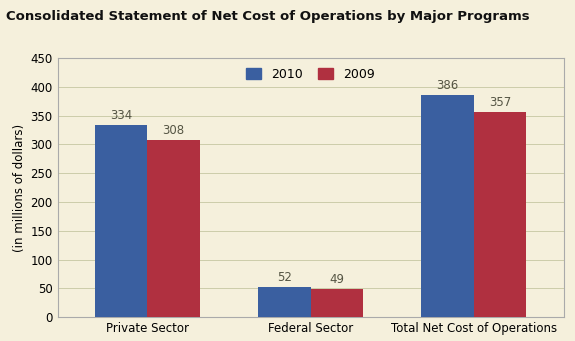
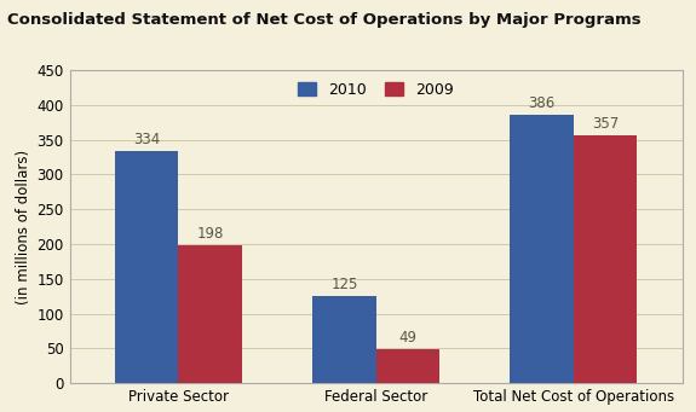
2009/Private Sector: 308 -> 198
2010/Federal Sector: 52 -> 125
